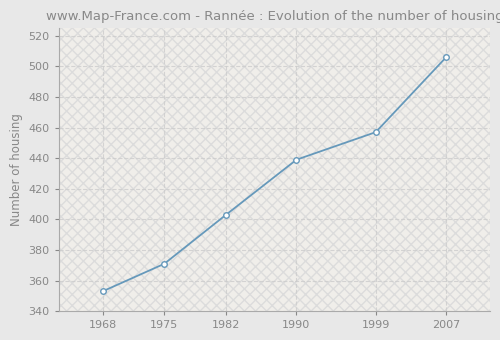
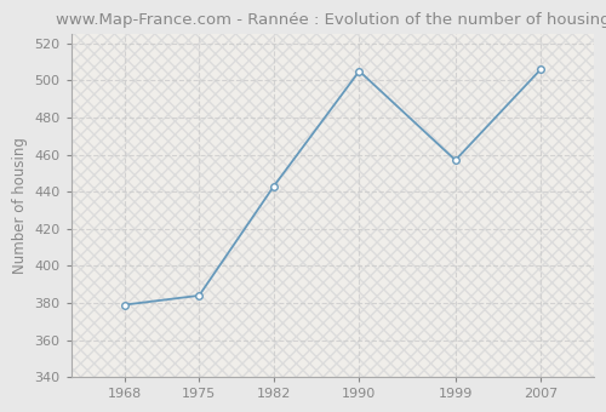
1968: 353 -> 379
1975: 371 -> 384
1982: 403 -> 443
1990: 439 -> 505
